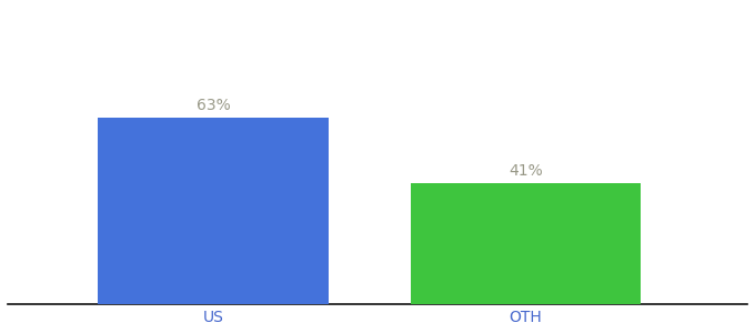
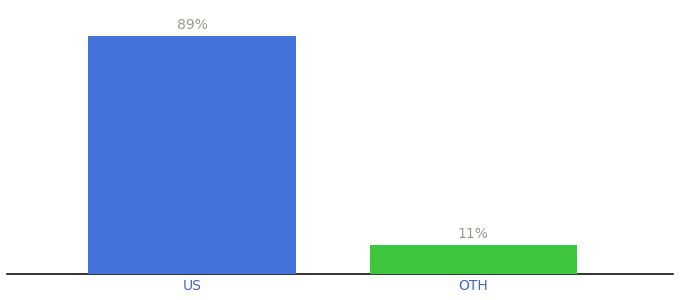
US: 63% -> 89%
OTH: 41% -> 11%
